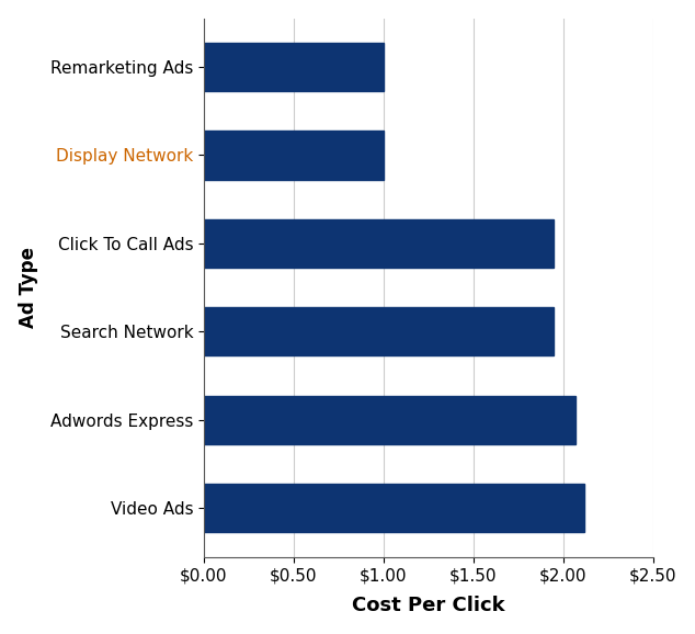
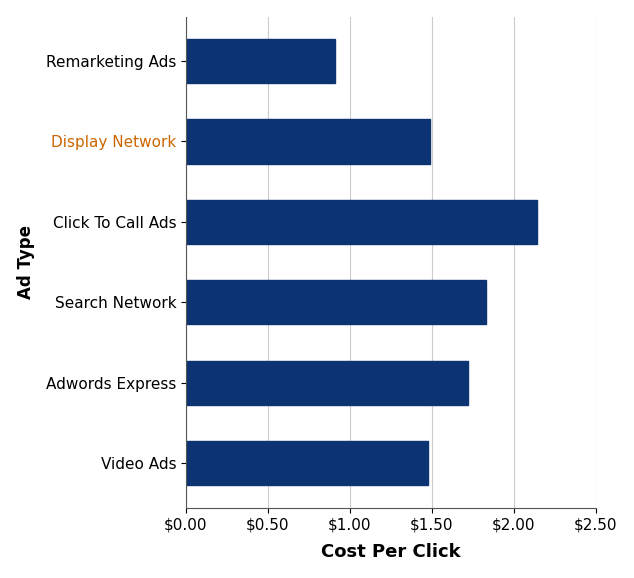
Remarketing Ads: $1.00 -> $0.91
Display Network: $1.00 -> $1.49
Click To Call Ads: $1.95 -> $2.14
Search Network: $1.95 -> $1.83
Adwords Express: $2.07 -> $1.72
Video Ads: $2.12 -> $1.48
